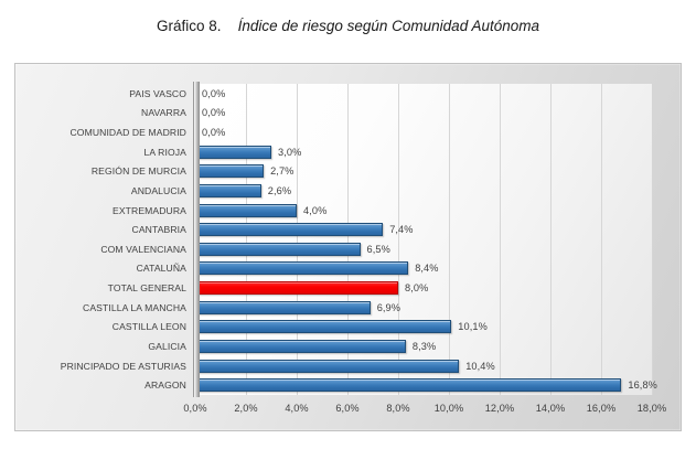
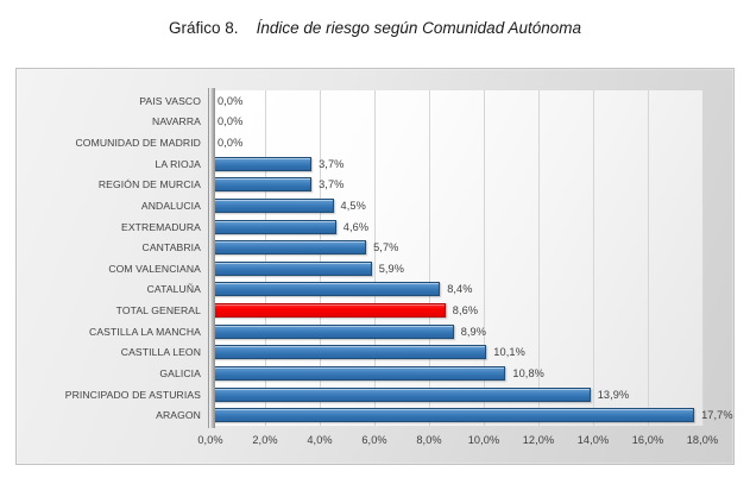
LA RIOJA: 3,0% -> 3,7%
REGIÓN DE MURCIA: 2,7% -> 3,7%
ANDALUCIA: 2,6% -> 4,5%
EXTREMADURA: 4,0% -> 4,6%
CANTABRIA: 7,4% -> 5,7%
COM VALENCIANA: 6,5% -> 5,9%
TOTAL GENERAL: 8,0% -> 8,6%
CASTILLA LA MANCHA: 6,9% -> 8,9%
GALICIA: 8,3% -> 10,8%
PRINCIPADO DE ASTURIAS: 10,4% -> 13,9%
ARAGON: 16,8% -> 17,7%
